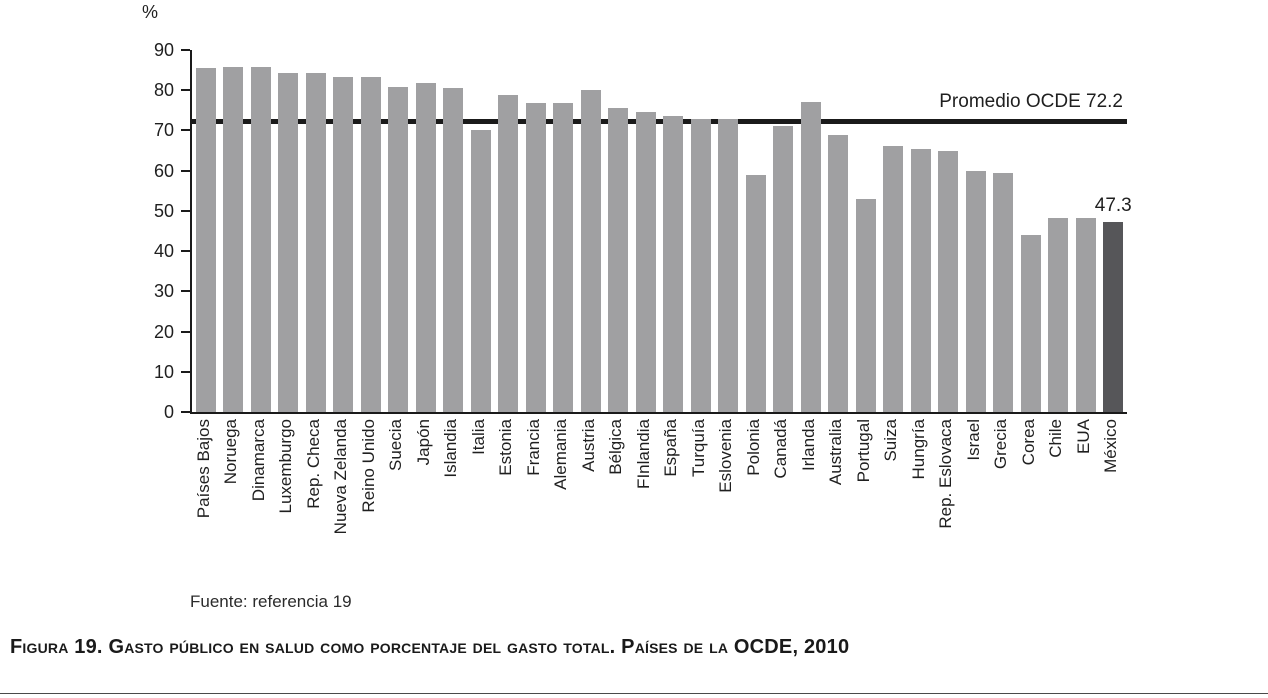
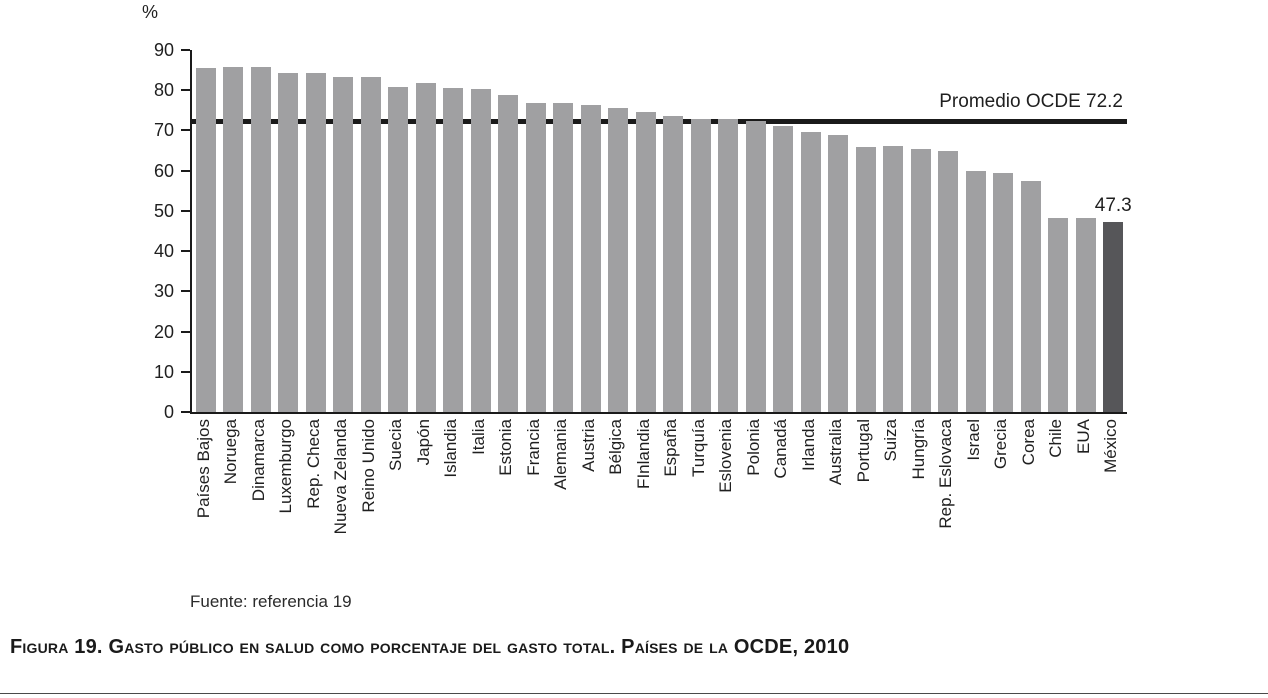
Italia: 70 -> 80
Austria: 80 -> 76
Polonia: 59 -> 72
Irlanda: 77 -> 70
Portugal: 53 -> 66
Corea: 44 -> 57
